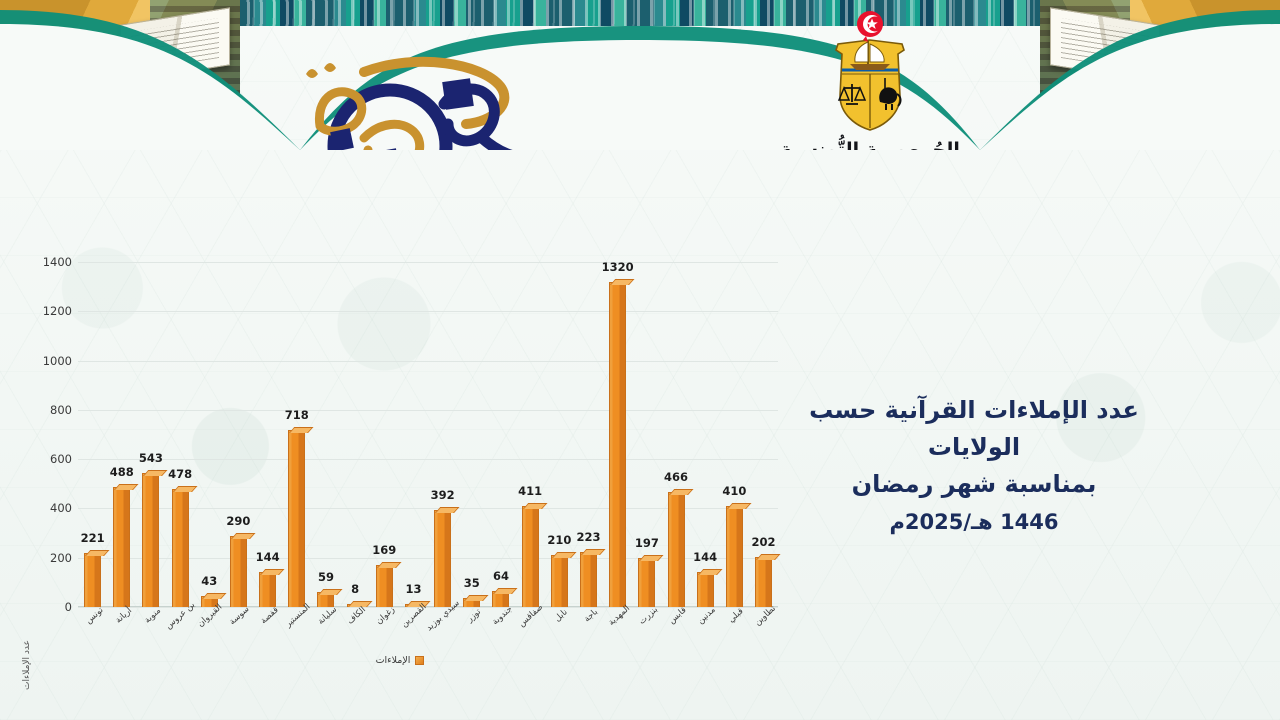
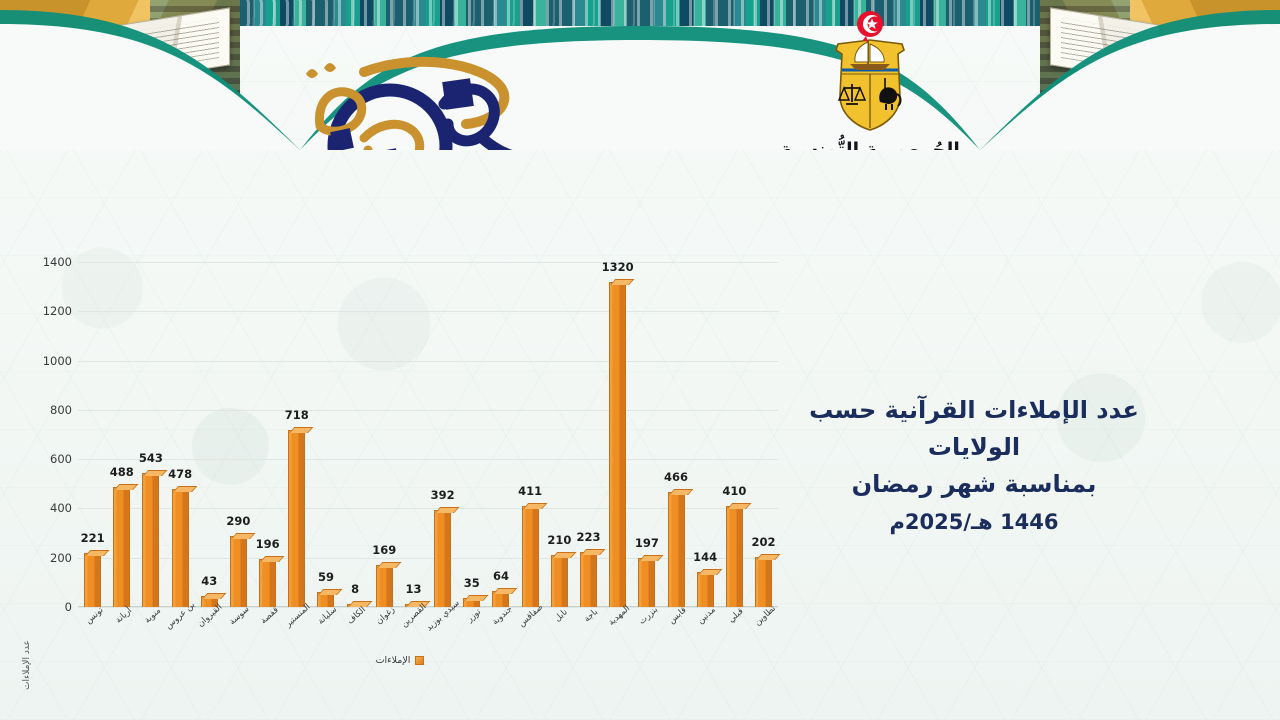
قفصة: 144 -> 196
